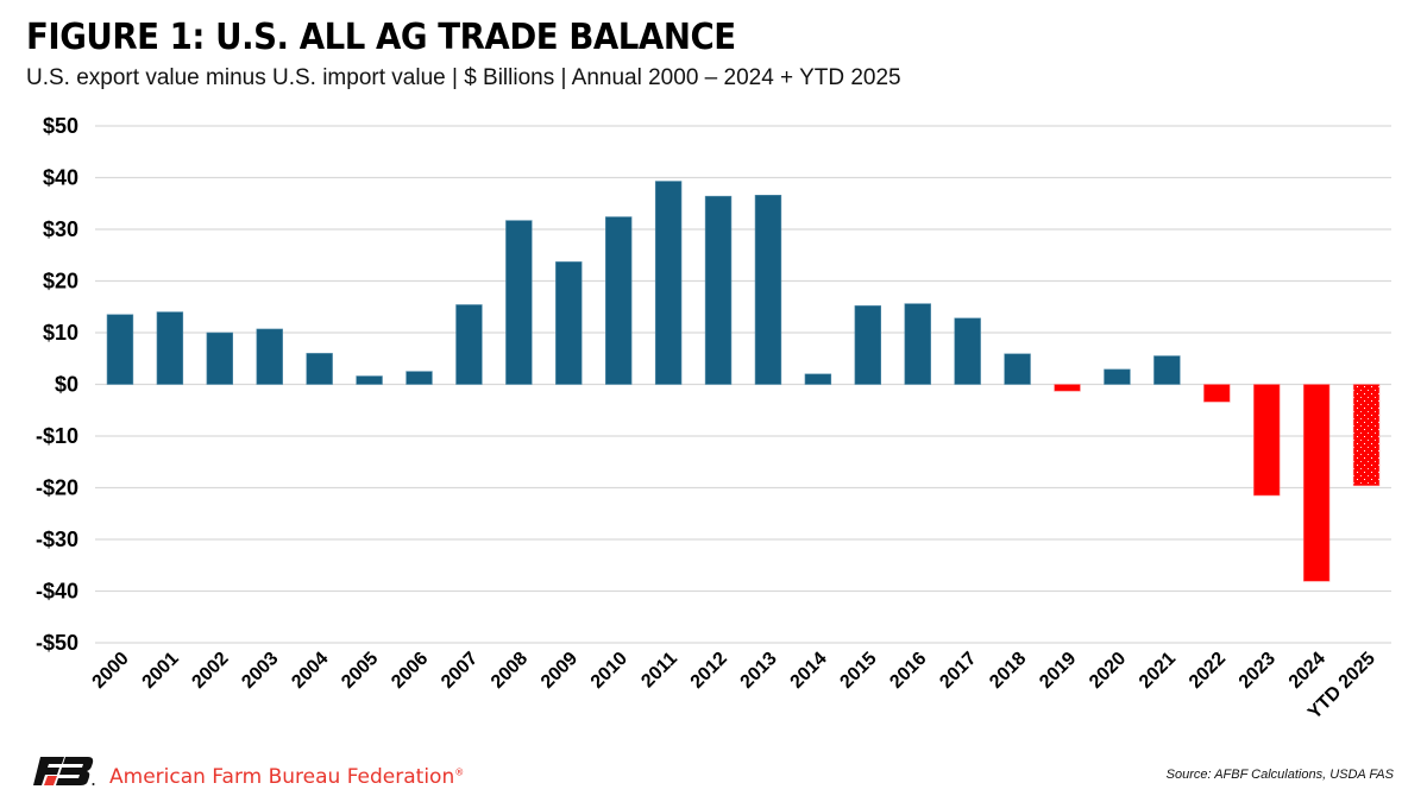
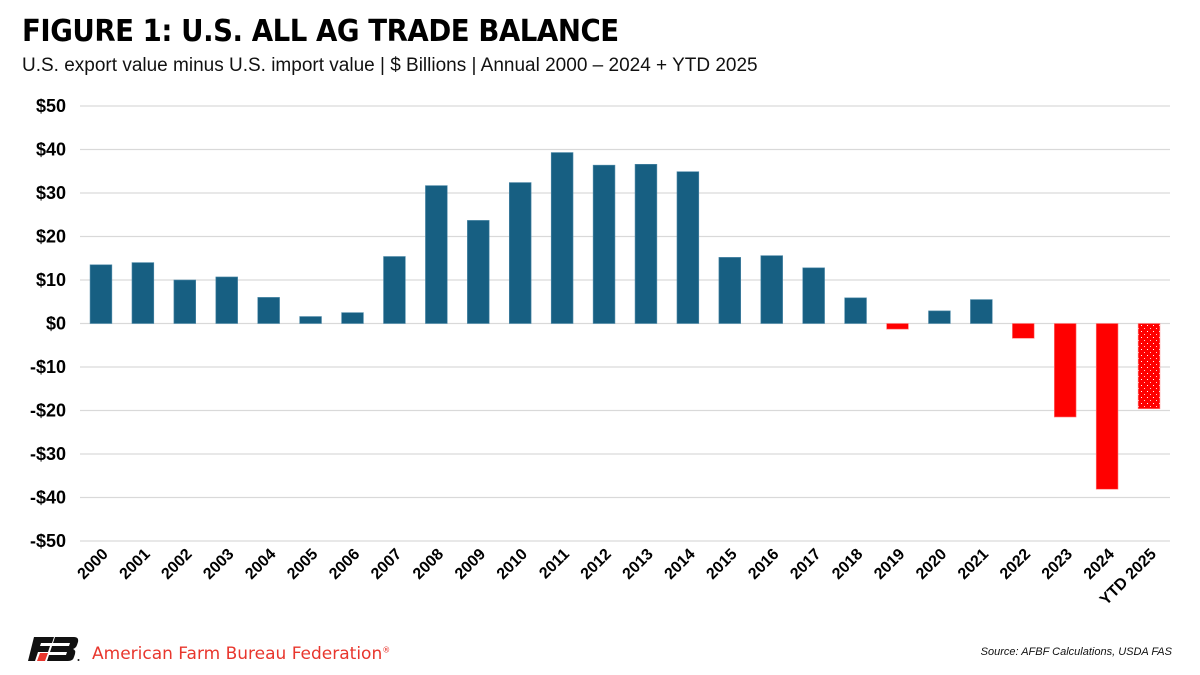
2014: $2 -> $35
